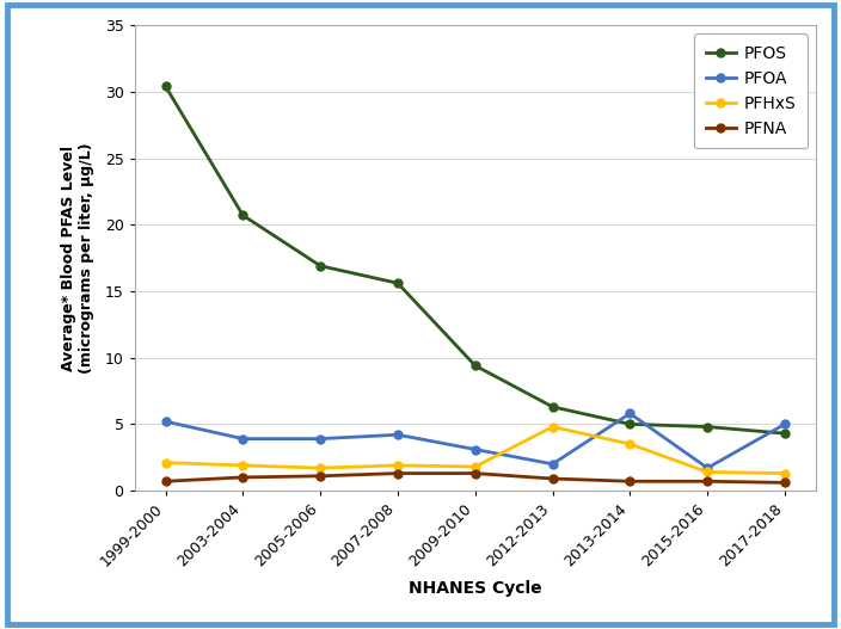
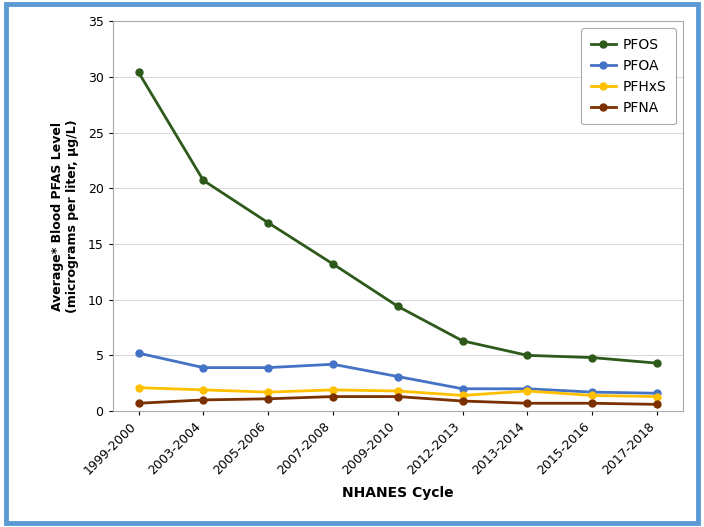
PFOS/2007-2008: 15.6 -> 13.2
PFHxS/2012-2013: 4.8 -> 1.4
PFOA/2013-2014: 5.8 -> 2.0
PFHxS/2013-2014: 3.5 -> 1.8
PFOA/2017-2018: 5.0 -> 1.6
